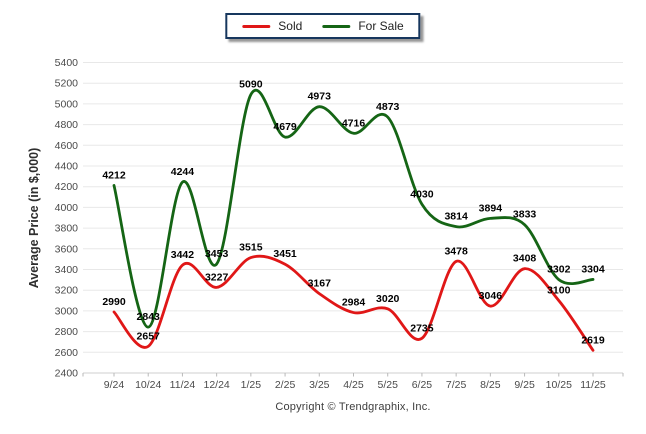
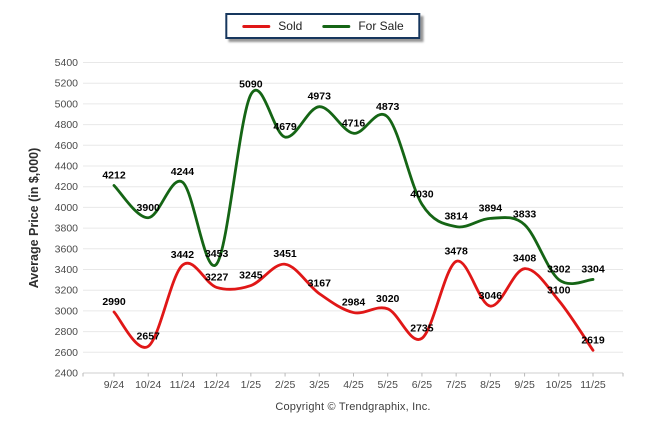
For Sale/10/24: 2843 -> 3900
Sold/1/25: 3515 -> 3245
